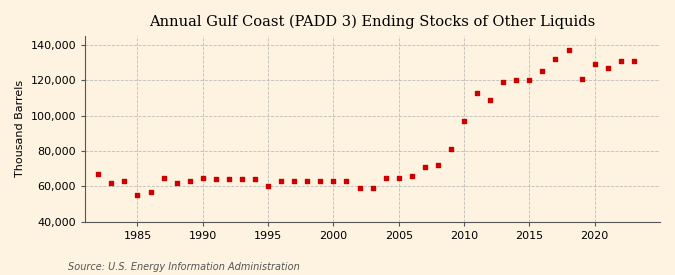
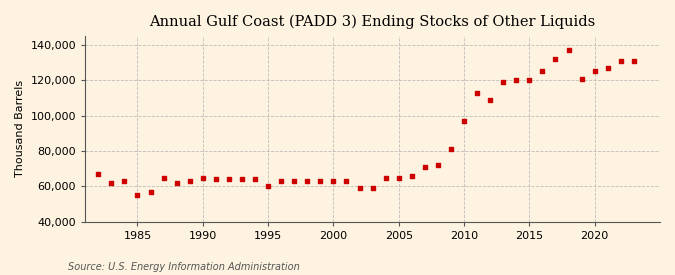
2020: 129,000 -> 125,000
